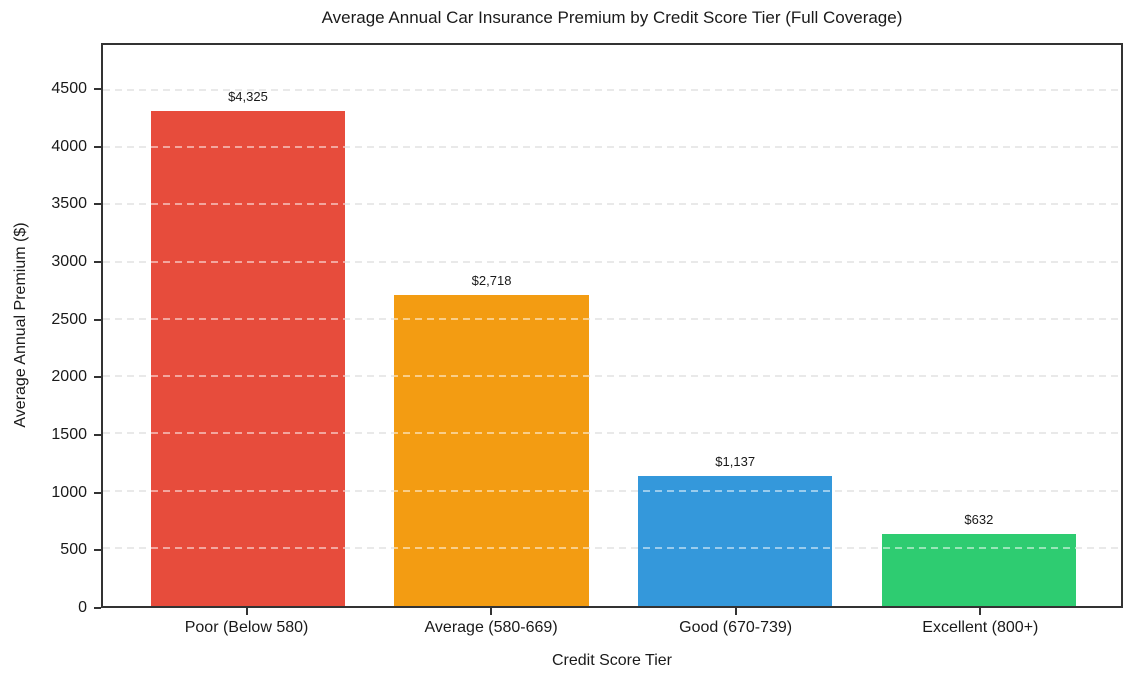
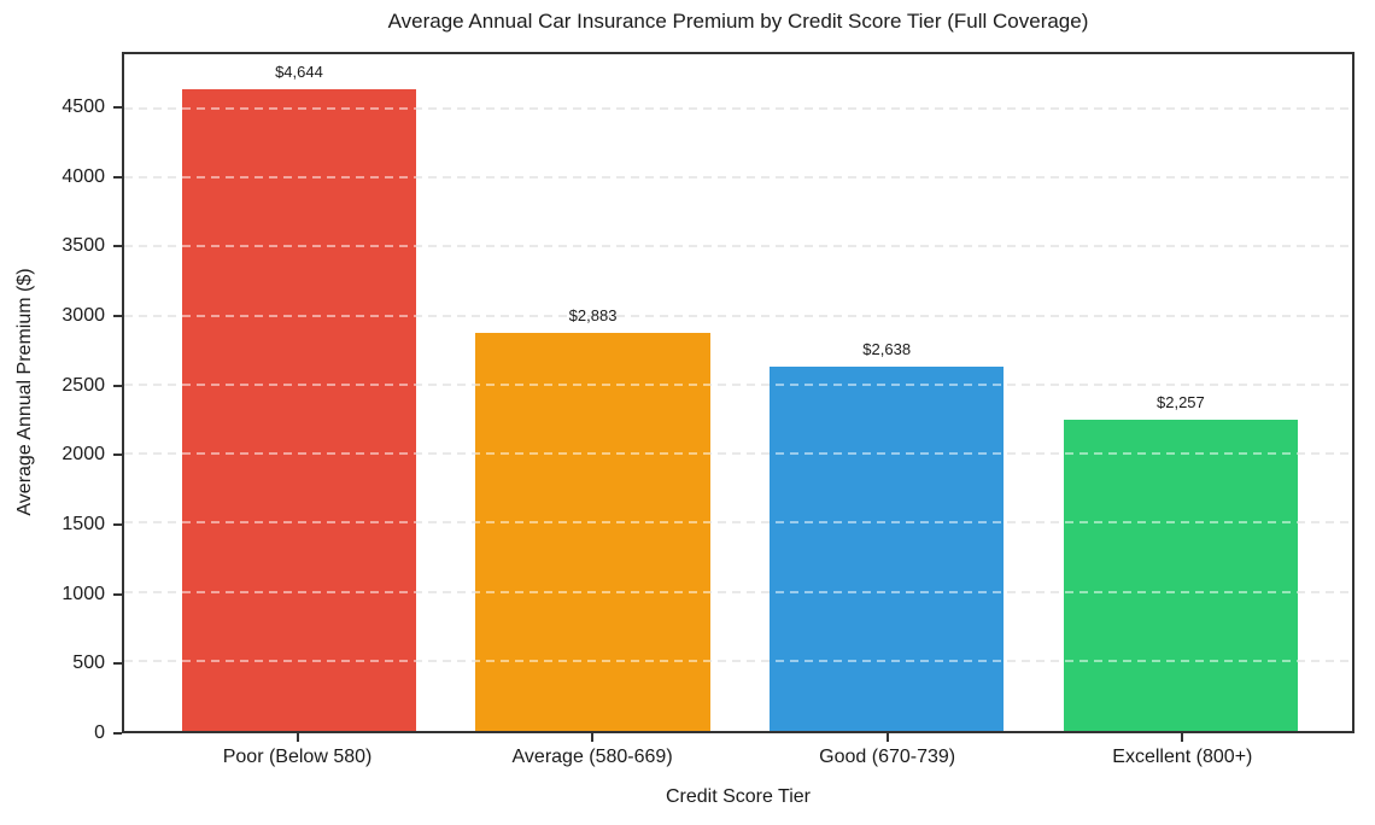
Poor (Below 580): $4,325 -> $4,644
Average (580-669): $2,718 -> $2,883
Good (670-739): $1,137 -> $2,638
Excellent (800+): $632 -> $2,257
